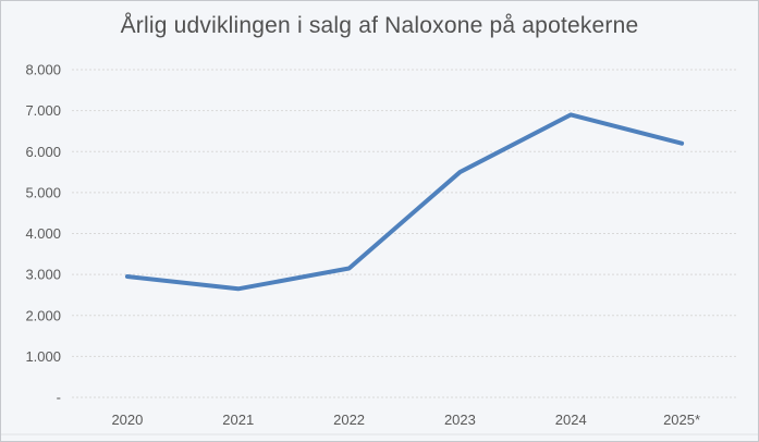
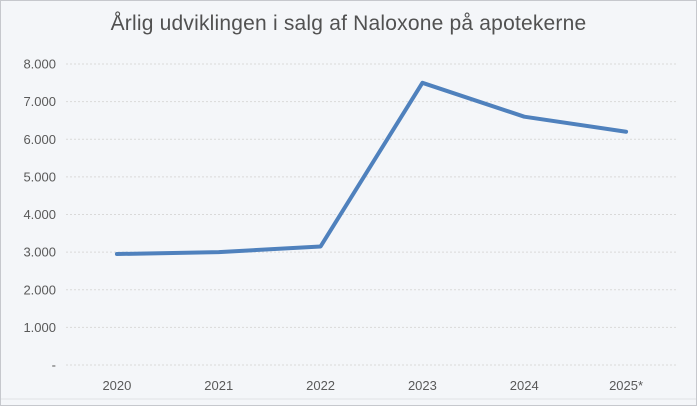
2021: 2600 -> 3000
2023: 5500 -> 7500
2024: 6900 -> 6600
